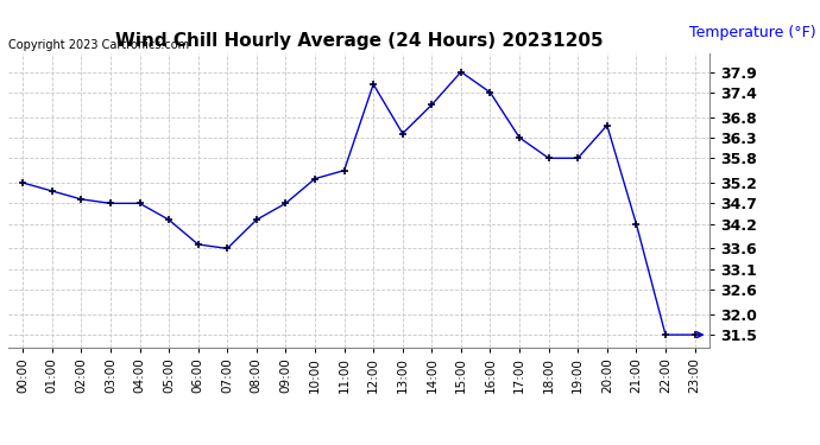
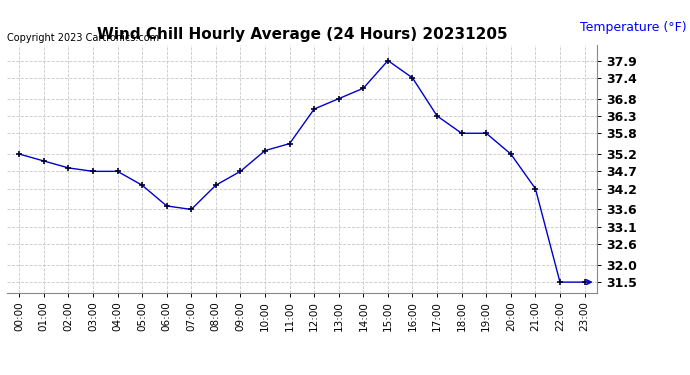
12:00: 37.6 -> 36.5
13:00: 36.4 -> 36.8
20:00: 36.6 -> 35.2
